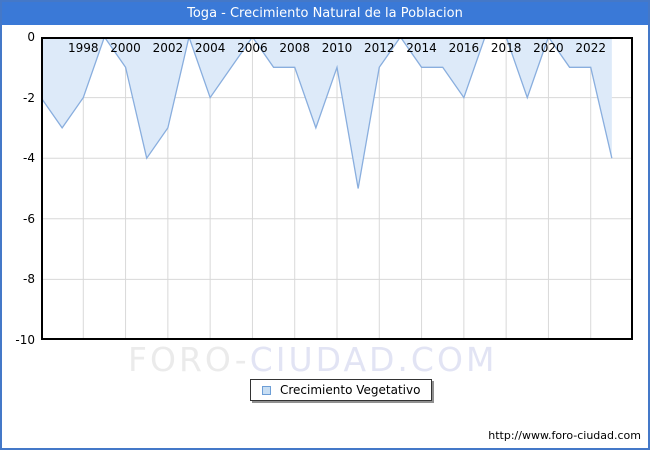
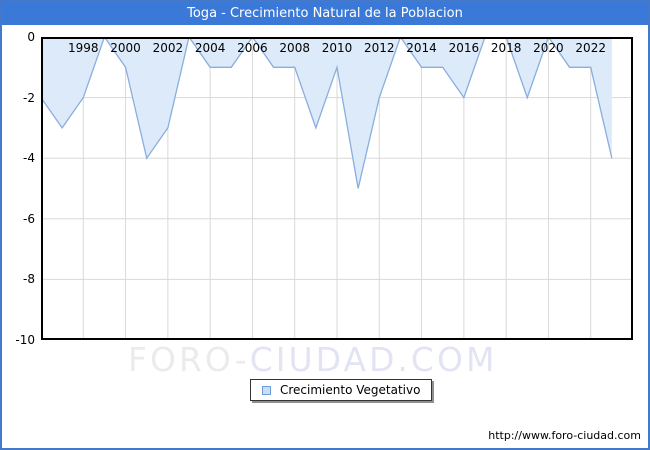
2004: -2 -> -1
2012: -1 -> -2
